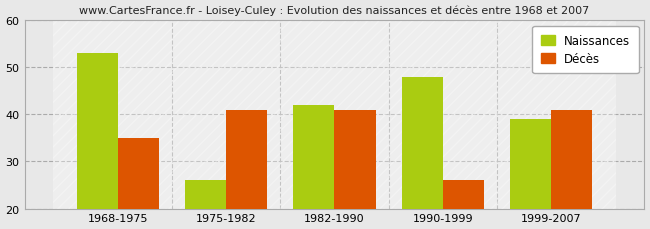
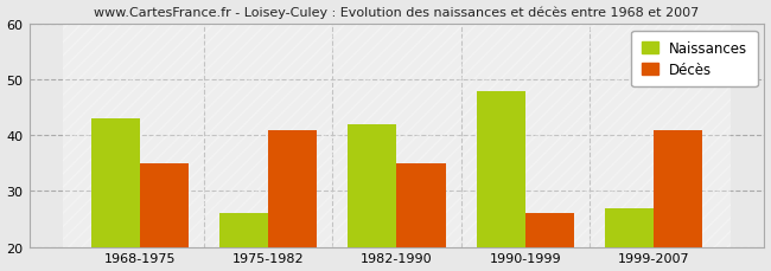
Naissances/1968-1975: 53 -> 43
Décès/1982-1990: 41 -> 35
Naissances/1999-2007: 39 -> 27
